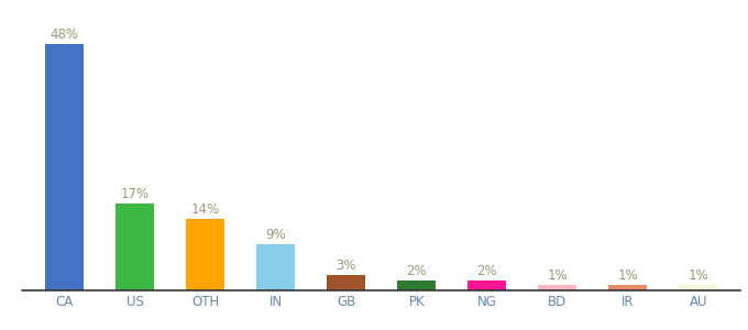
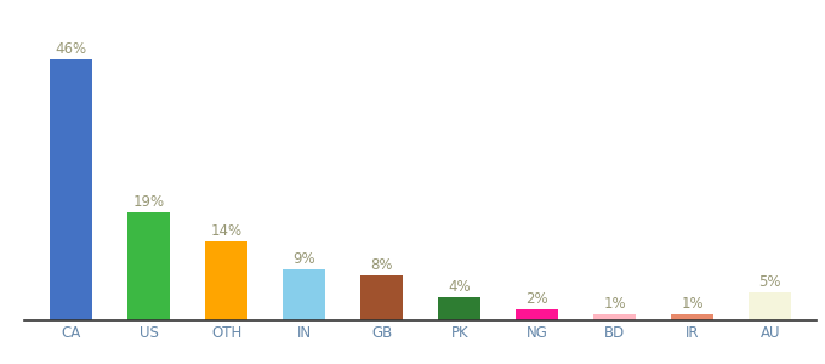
CA: 48% -> 46%
US: 17% -> 19%
GB: 3% -> 8%
PK: 2% -> 4%
AU: 1% -> 5%
